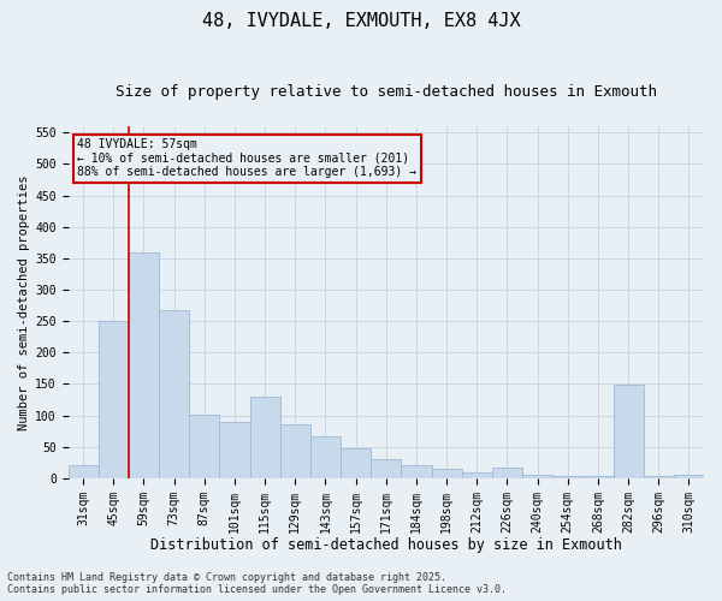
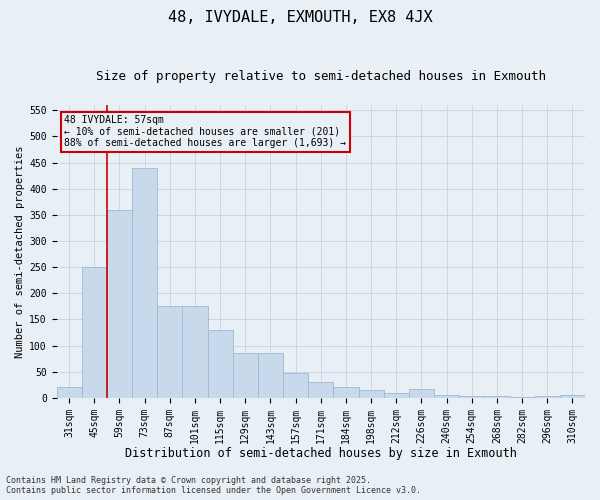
73sqm: 268 -> 440
87sqm: 102 -> 175
101sqm: 90 -> 175
143sqm: 66 -> 85
282sqm: 148 -> 1
